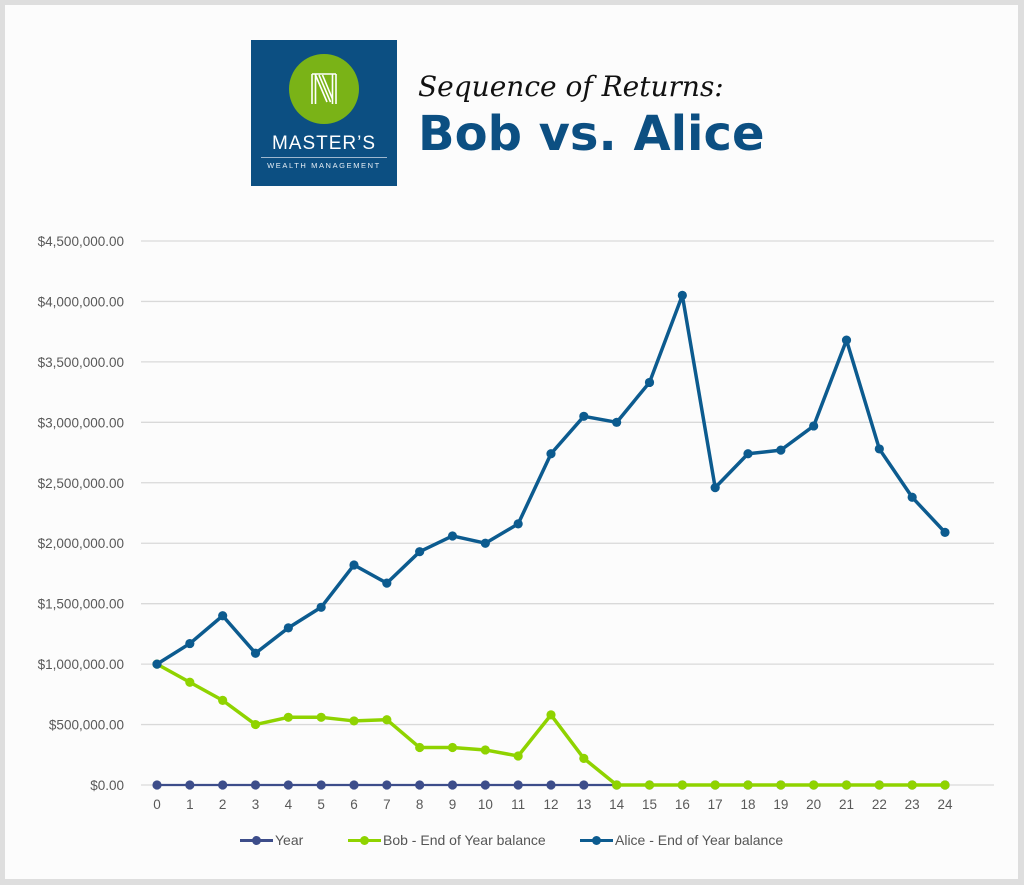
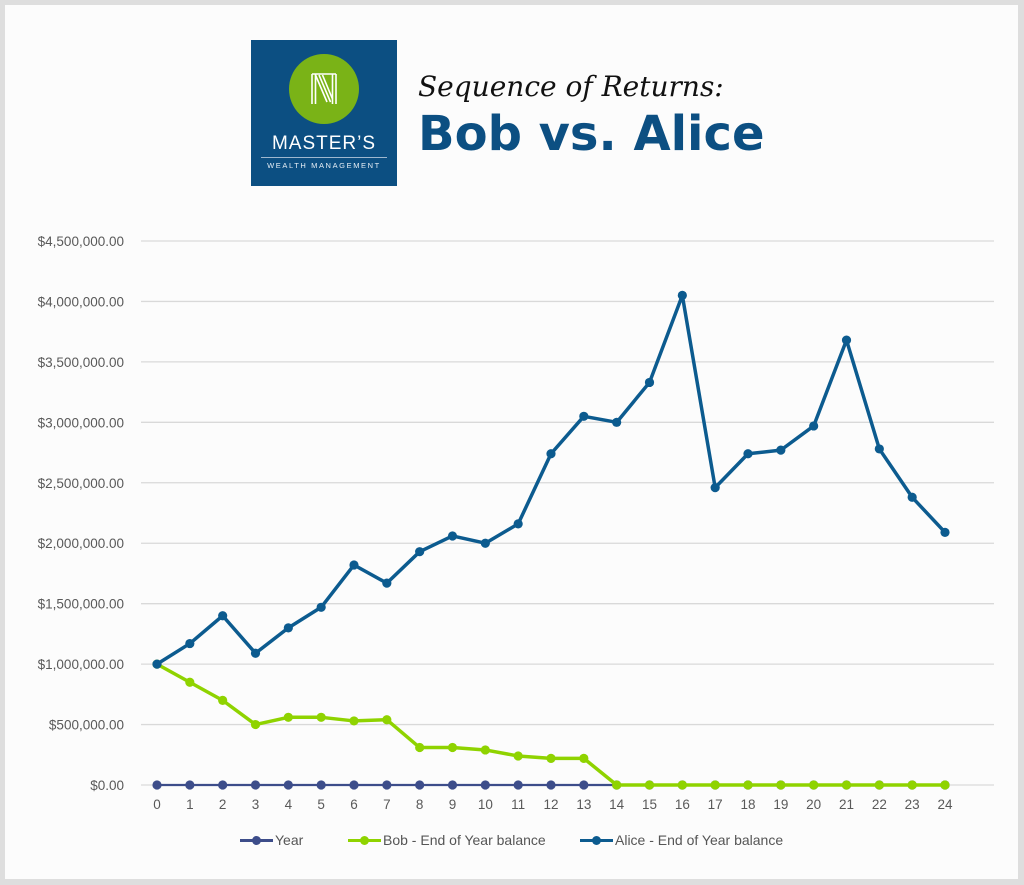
Bob - End of Year balance/12: $580000 -> $220000
